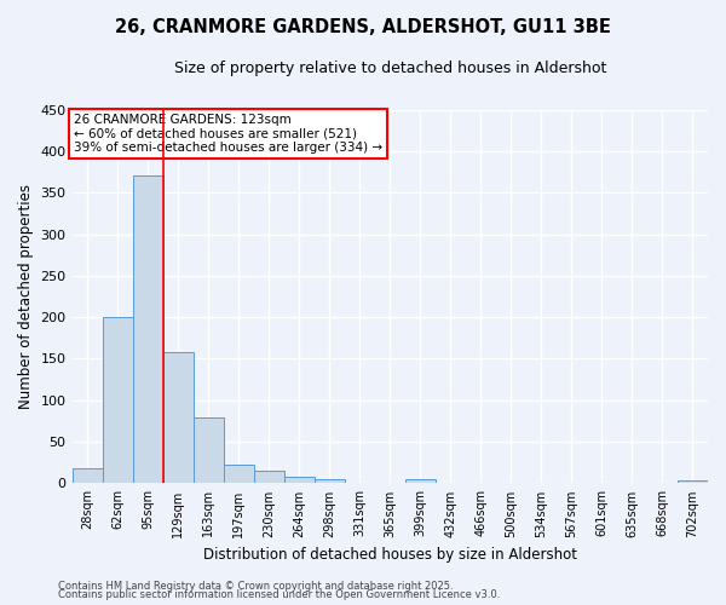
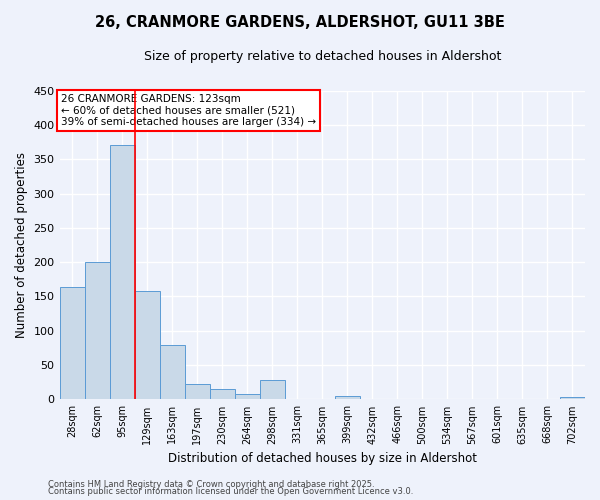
28sqm: 18 -> 164
298sqm: 5 -> 28
